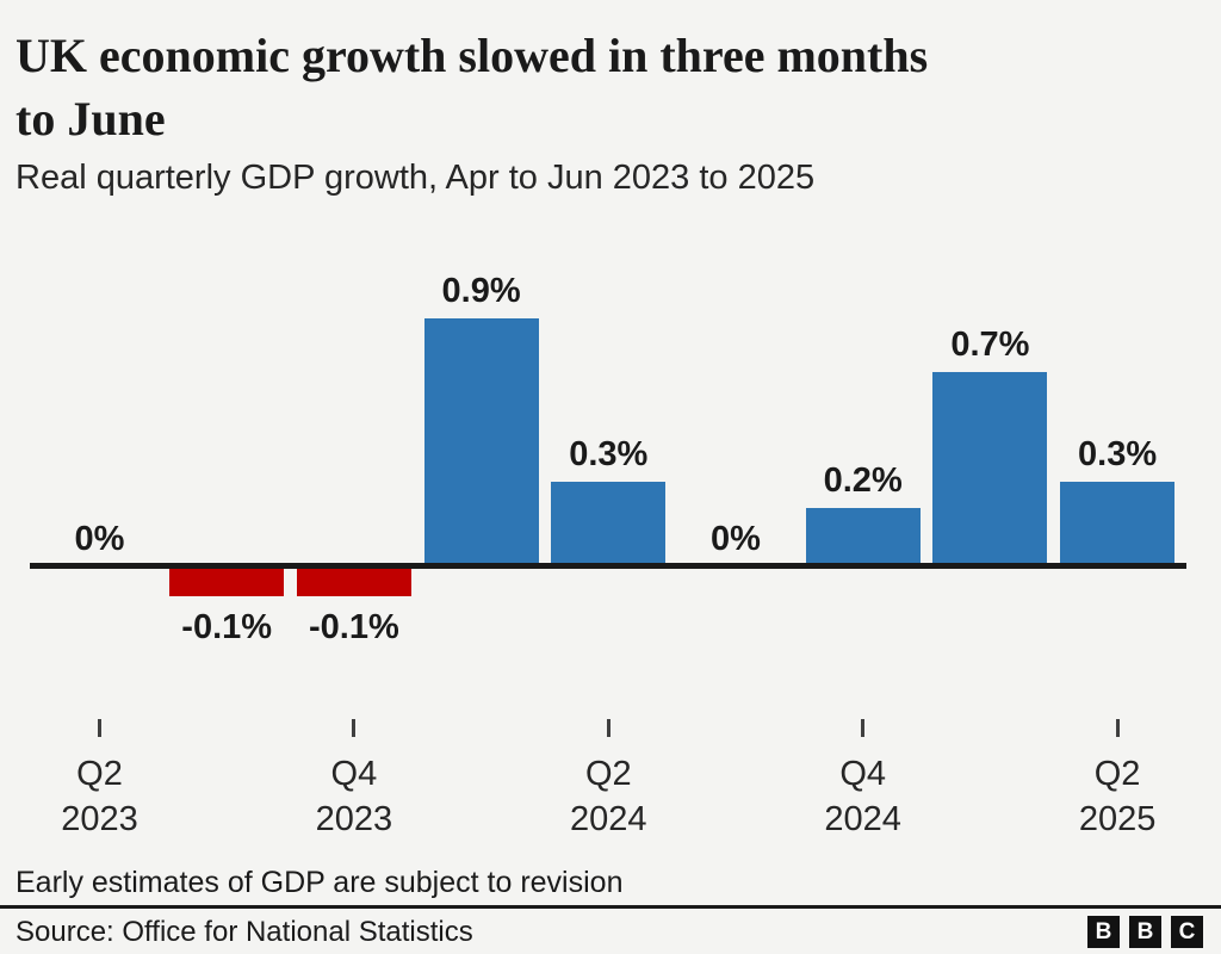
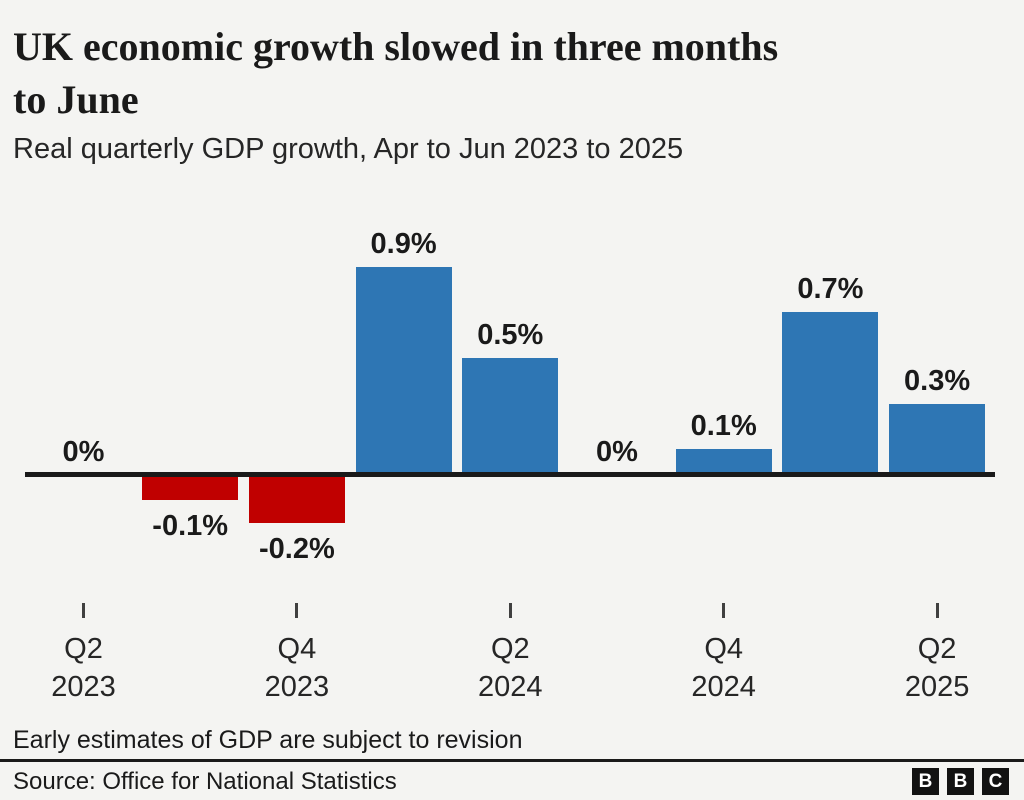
Q4 2023: -0.1% -> -0.2%
Q2 2024: 0.3% -> 0.5%
Q4 2024: 0.2% -> 0.1%
